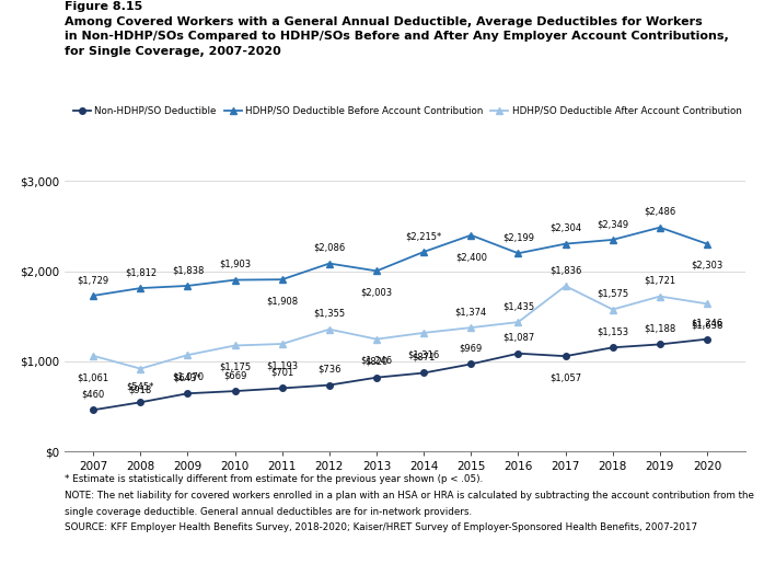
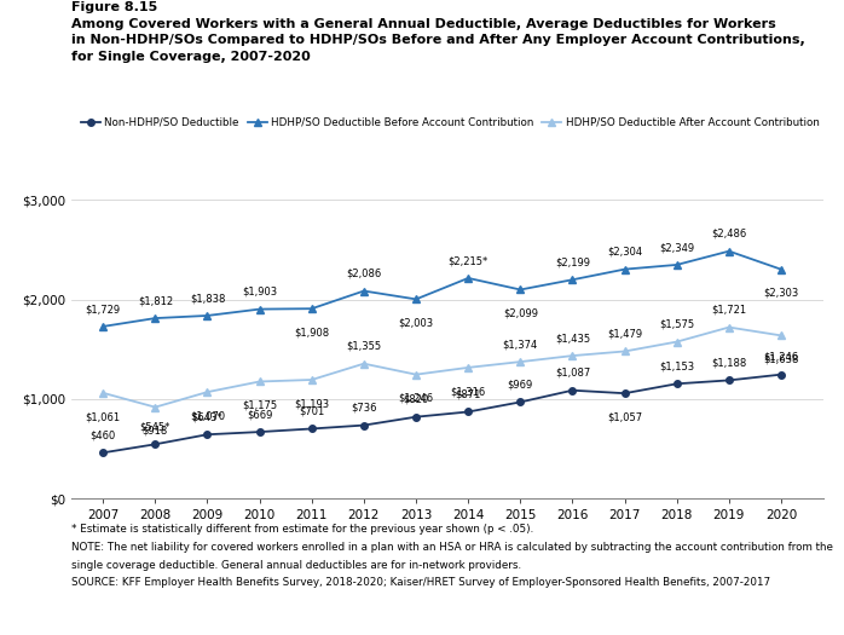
HDHP/SO Deductible Before Account Contribution/2015: $2,400 -> $2,099
HDHP/SO Deductible After Account Contribution/2017: $1,836 -> $1,479
